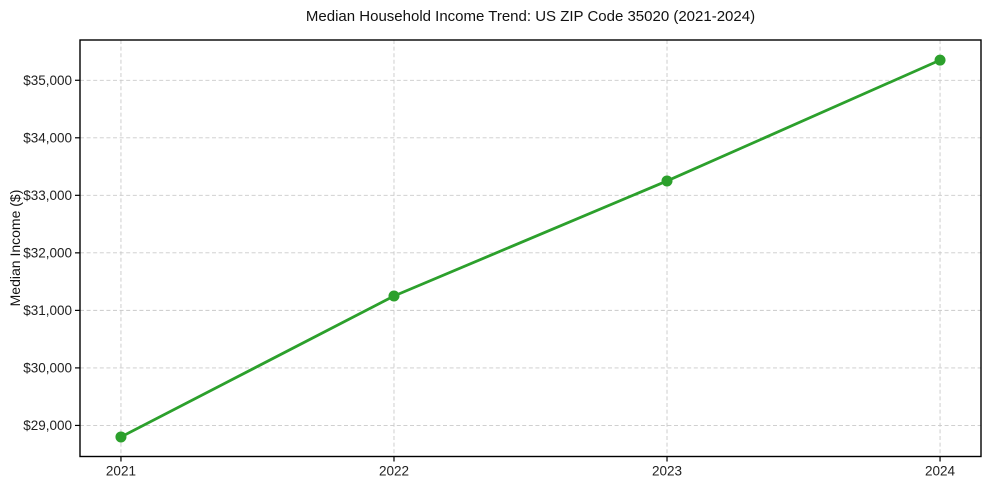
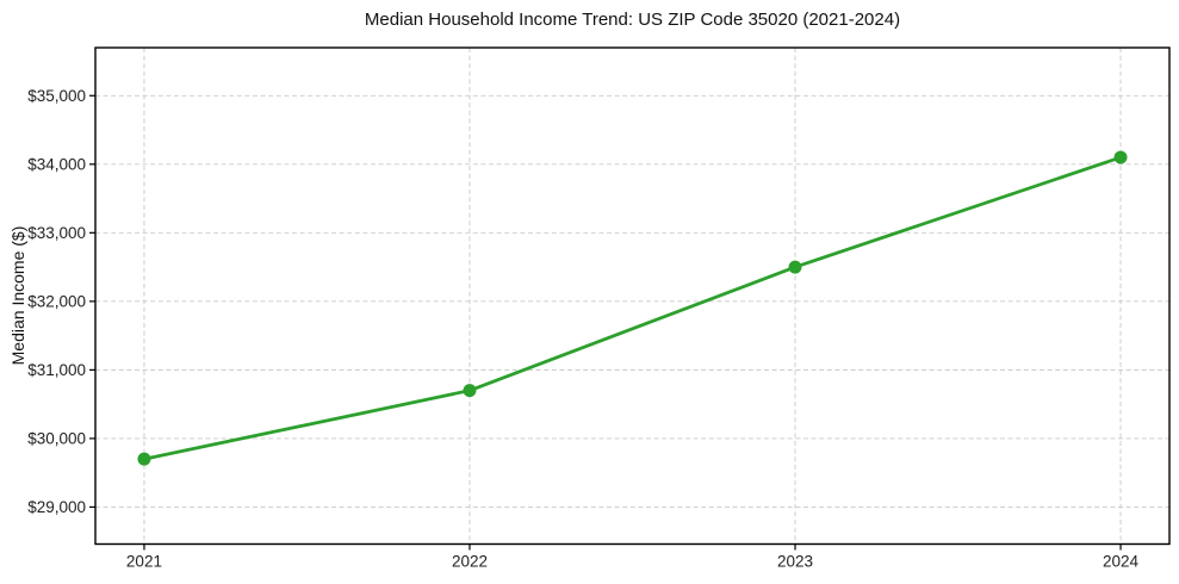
2021: $28800 -> $29700
2022: $31200 -> $30700
2023: $33200 -> $32500
2024: $35400 -> $34100
